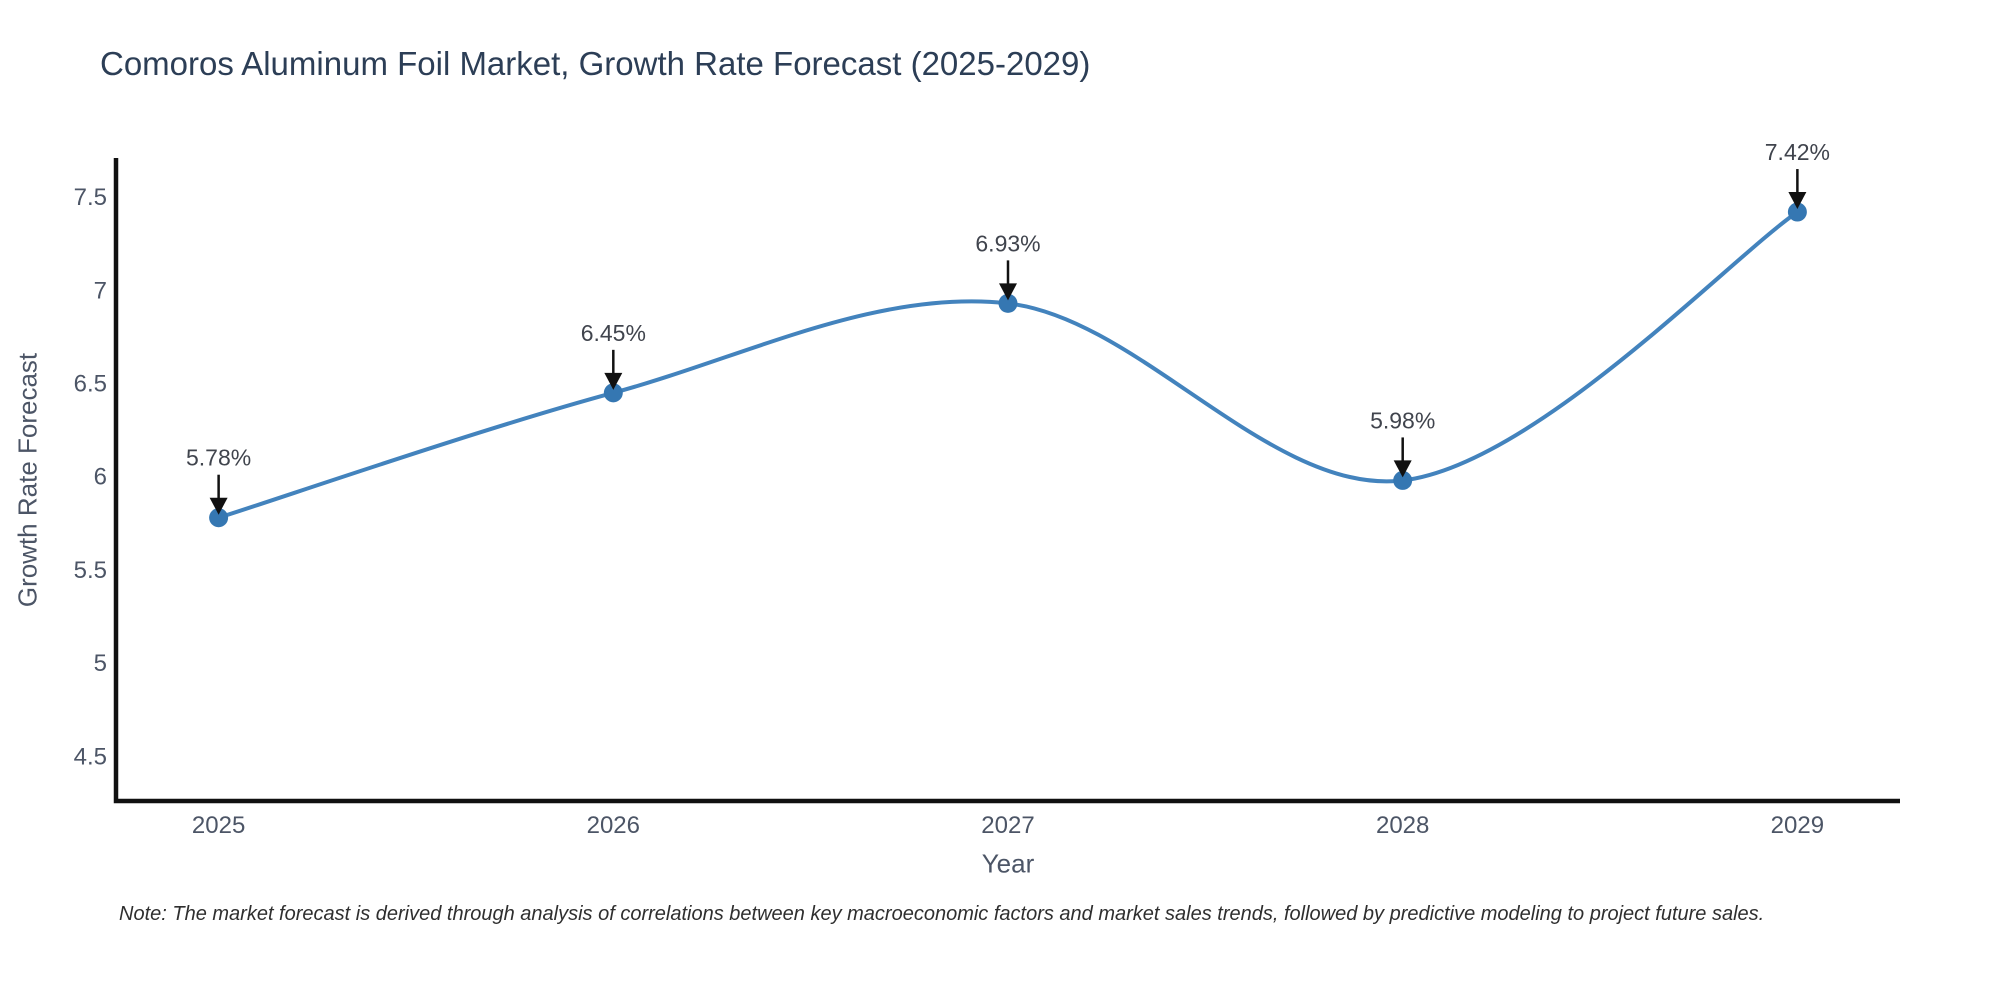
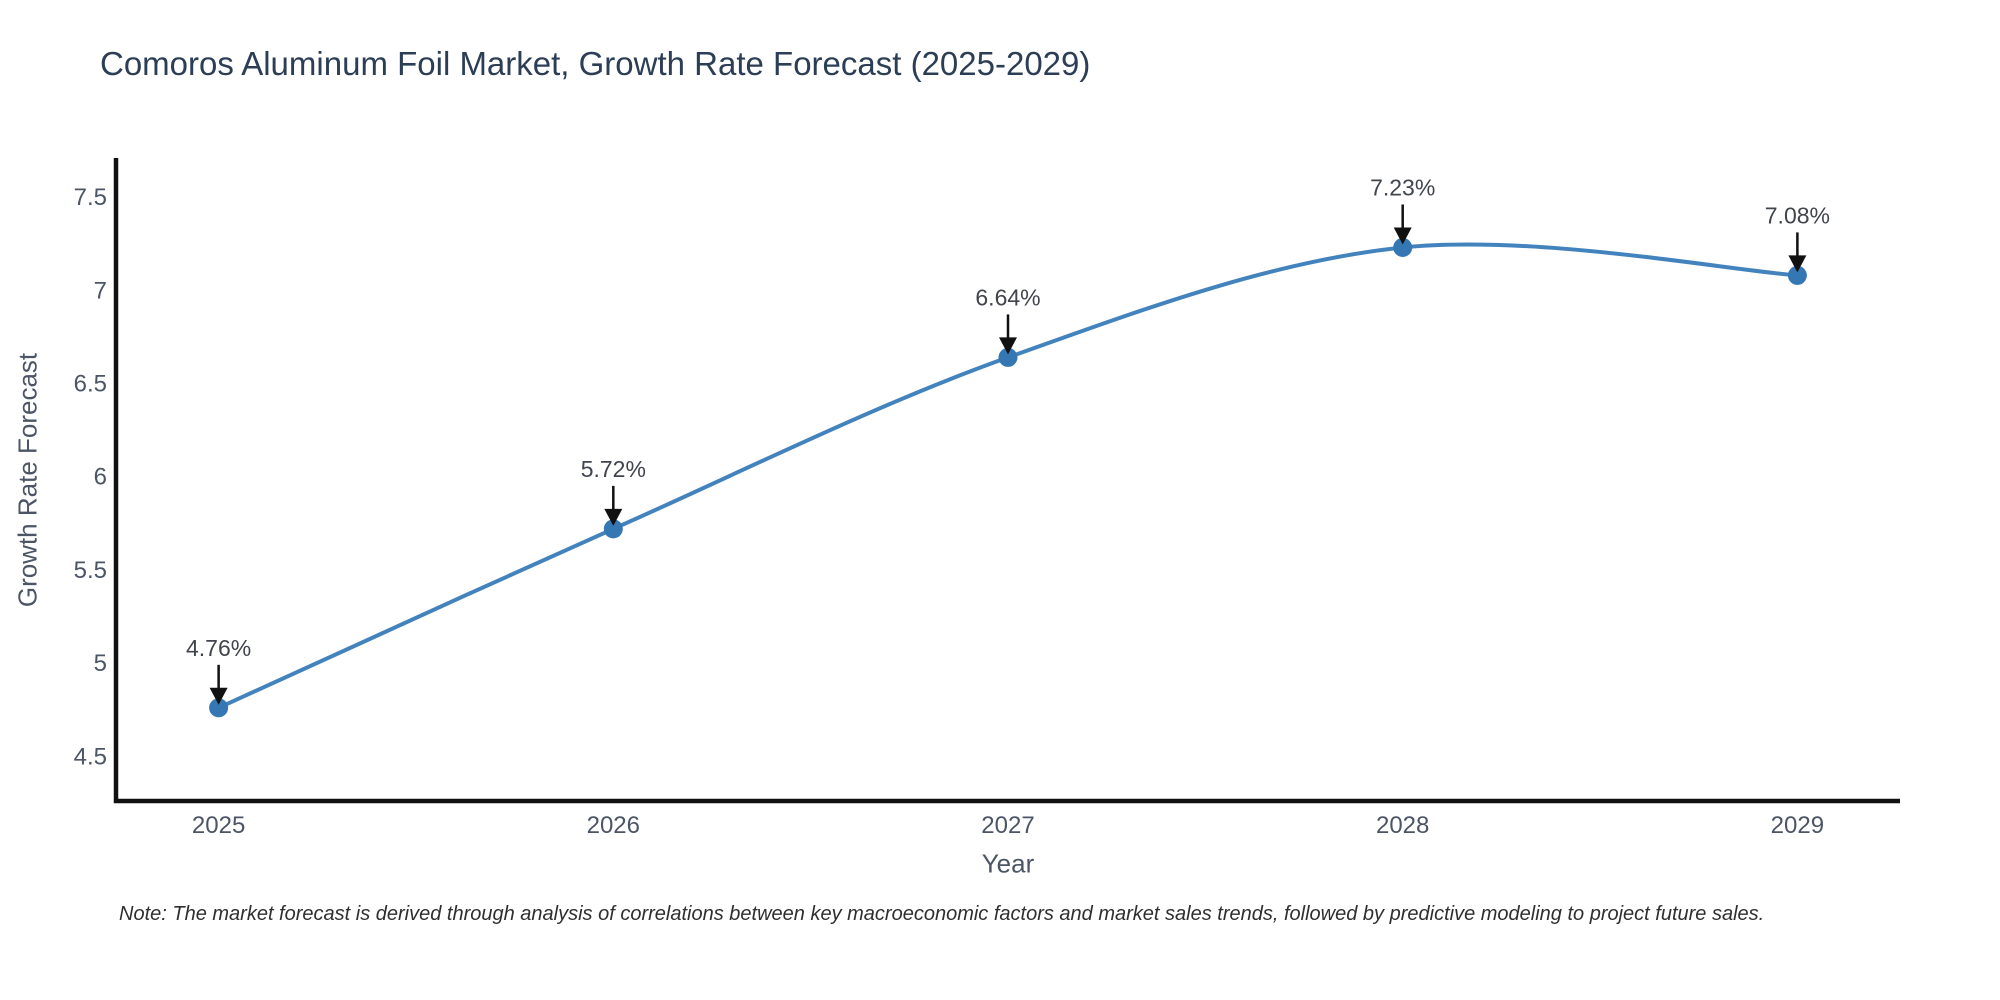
2025: 5.78% -> 4.76%
2026: 6.45% -> 5.72%
2027: 6.93% -> 6.64%
2028: 5.98% -> 7.23%
2029: 7.42% -> 7.08%
